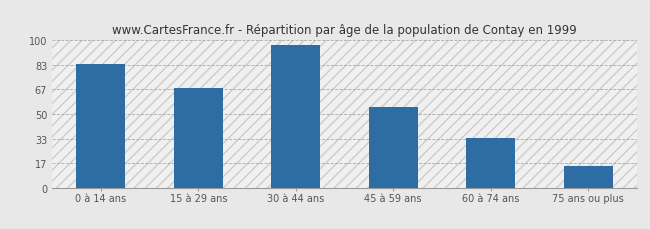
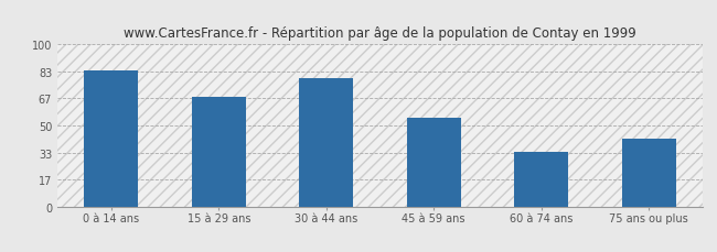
30 à 44 ans: 97 -> 79
75 ans ou plus: 15 -> 42
